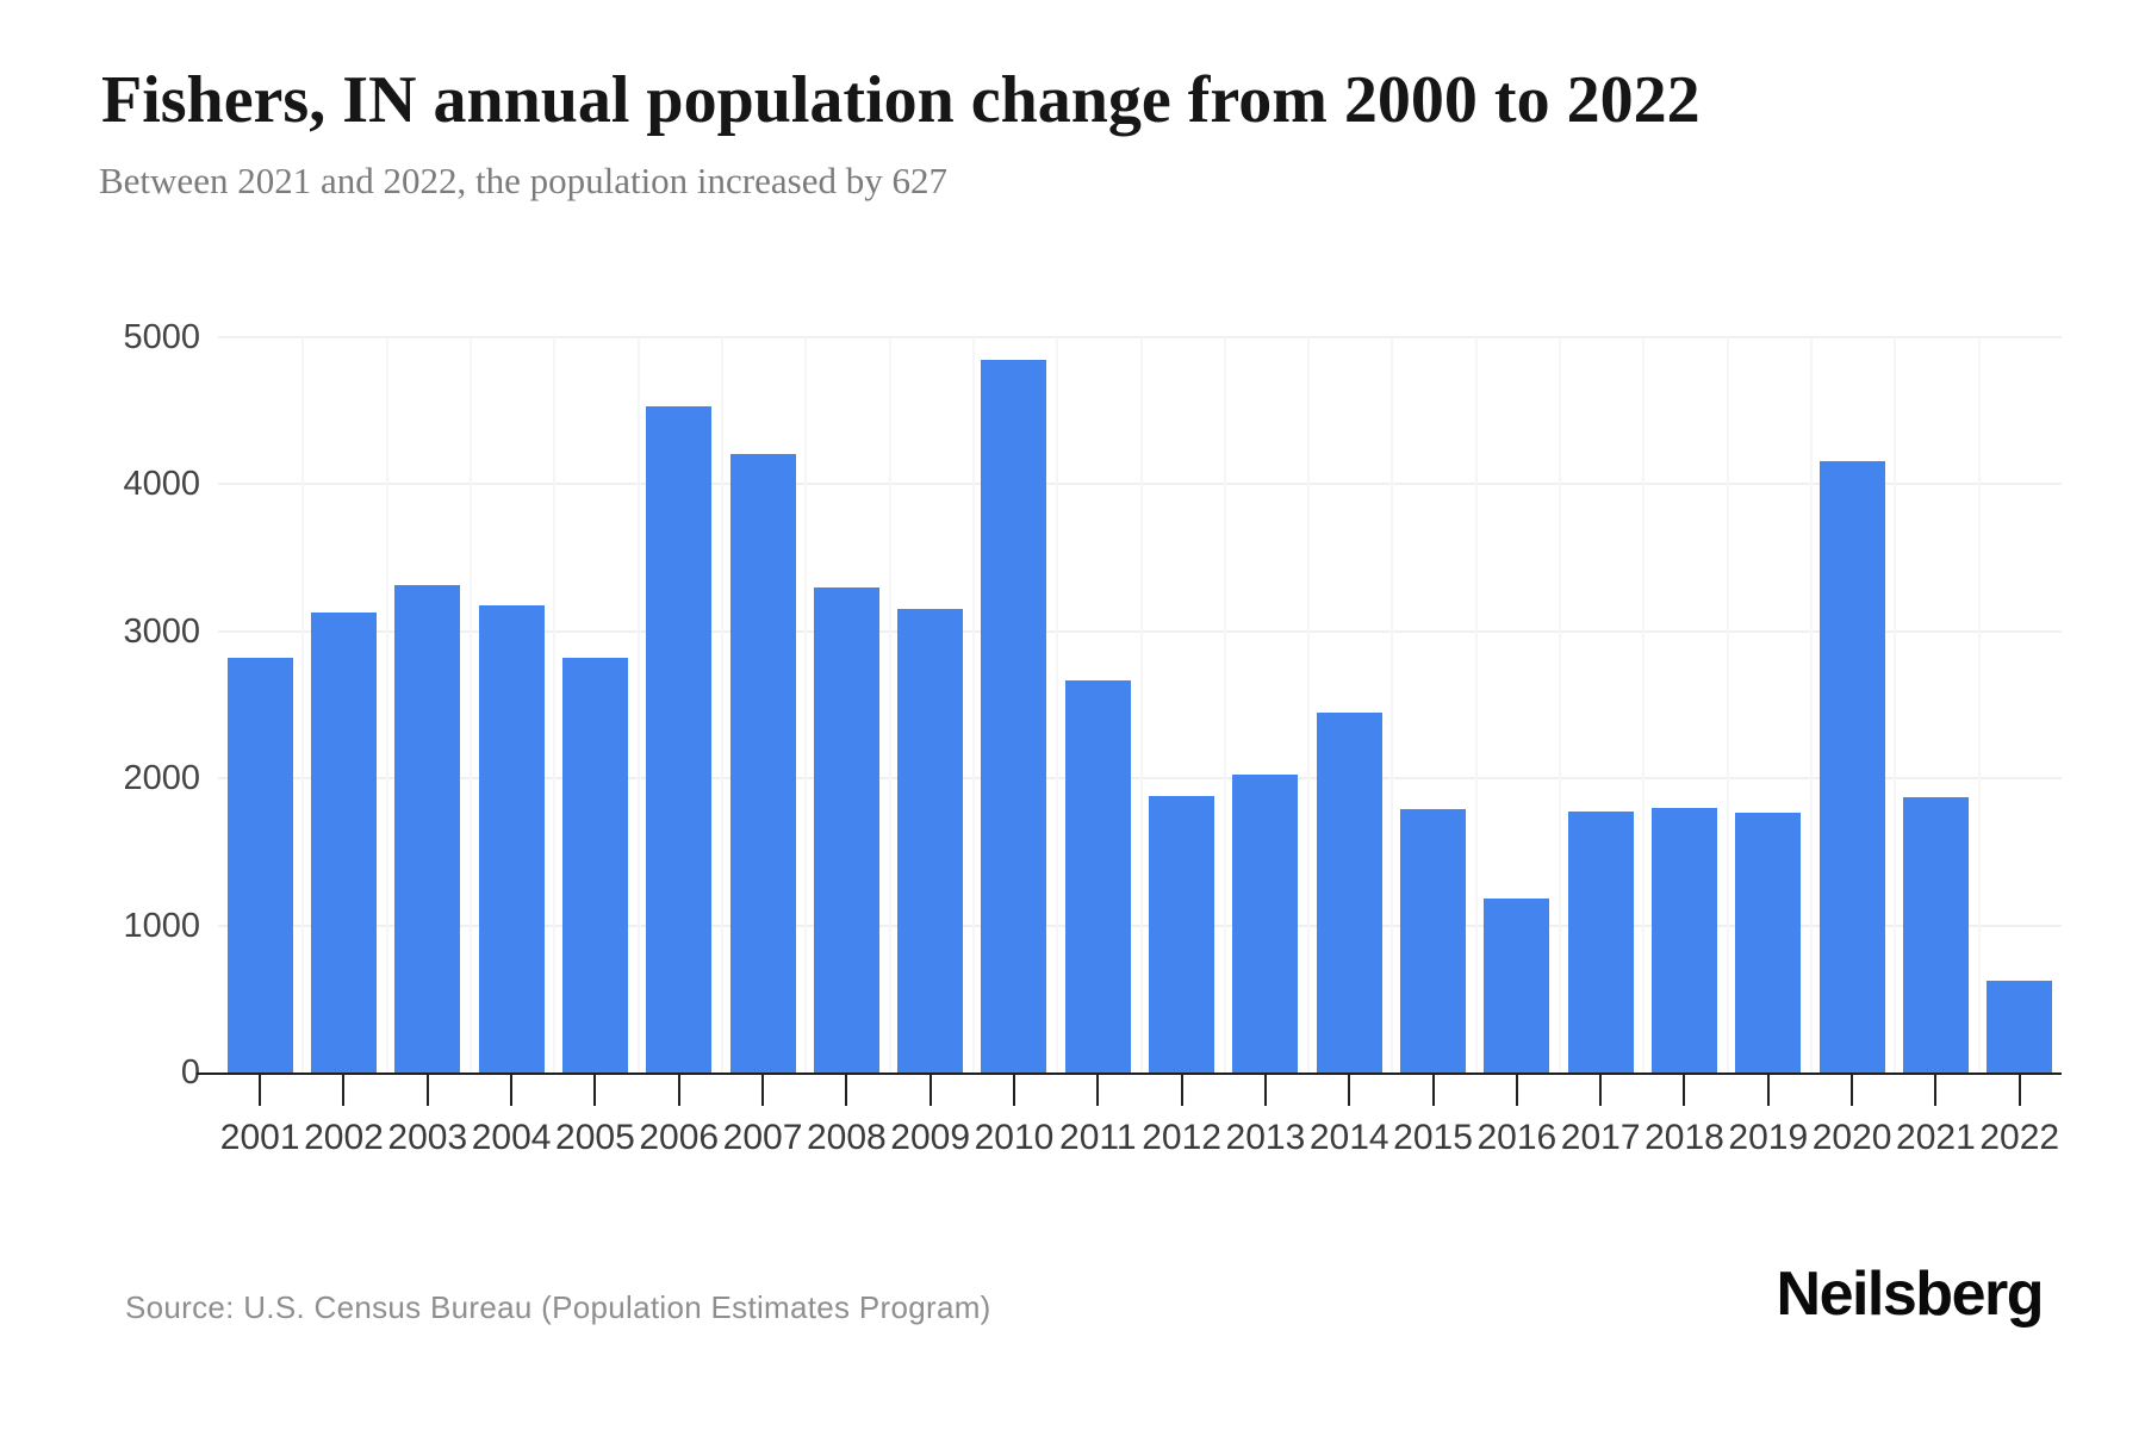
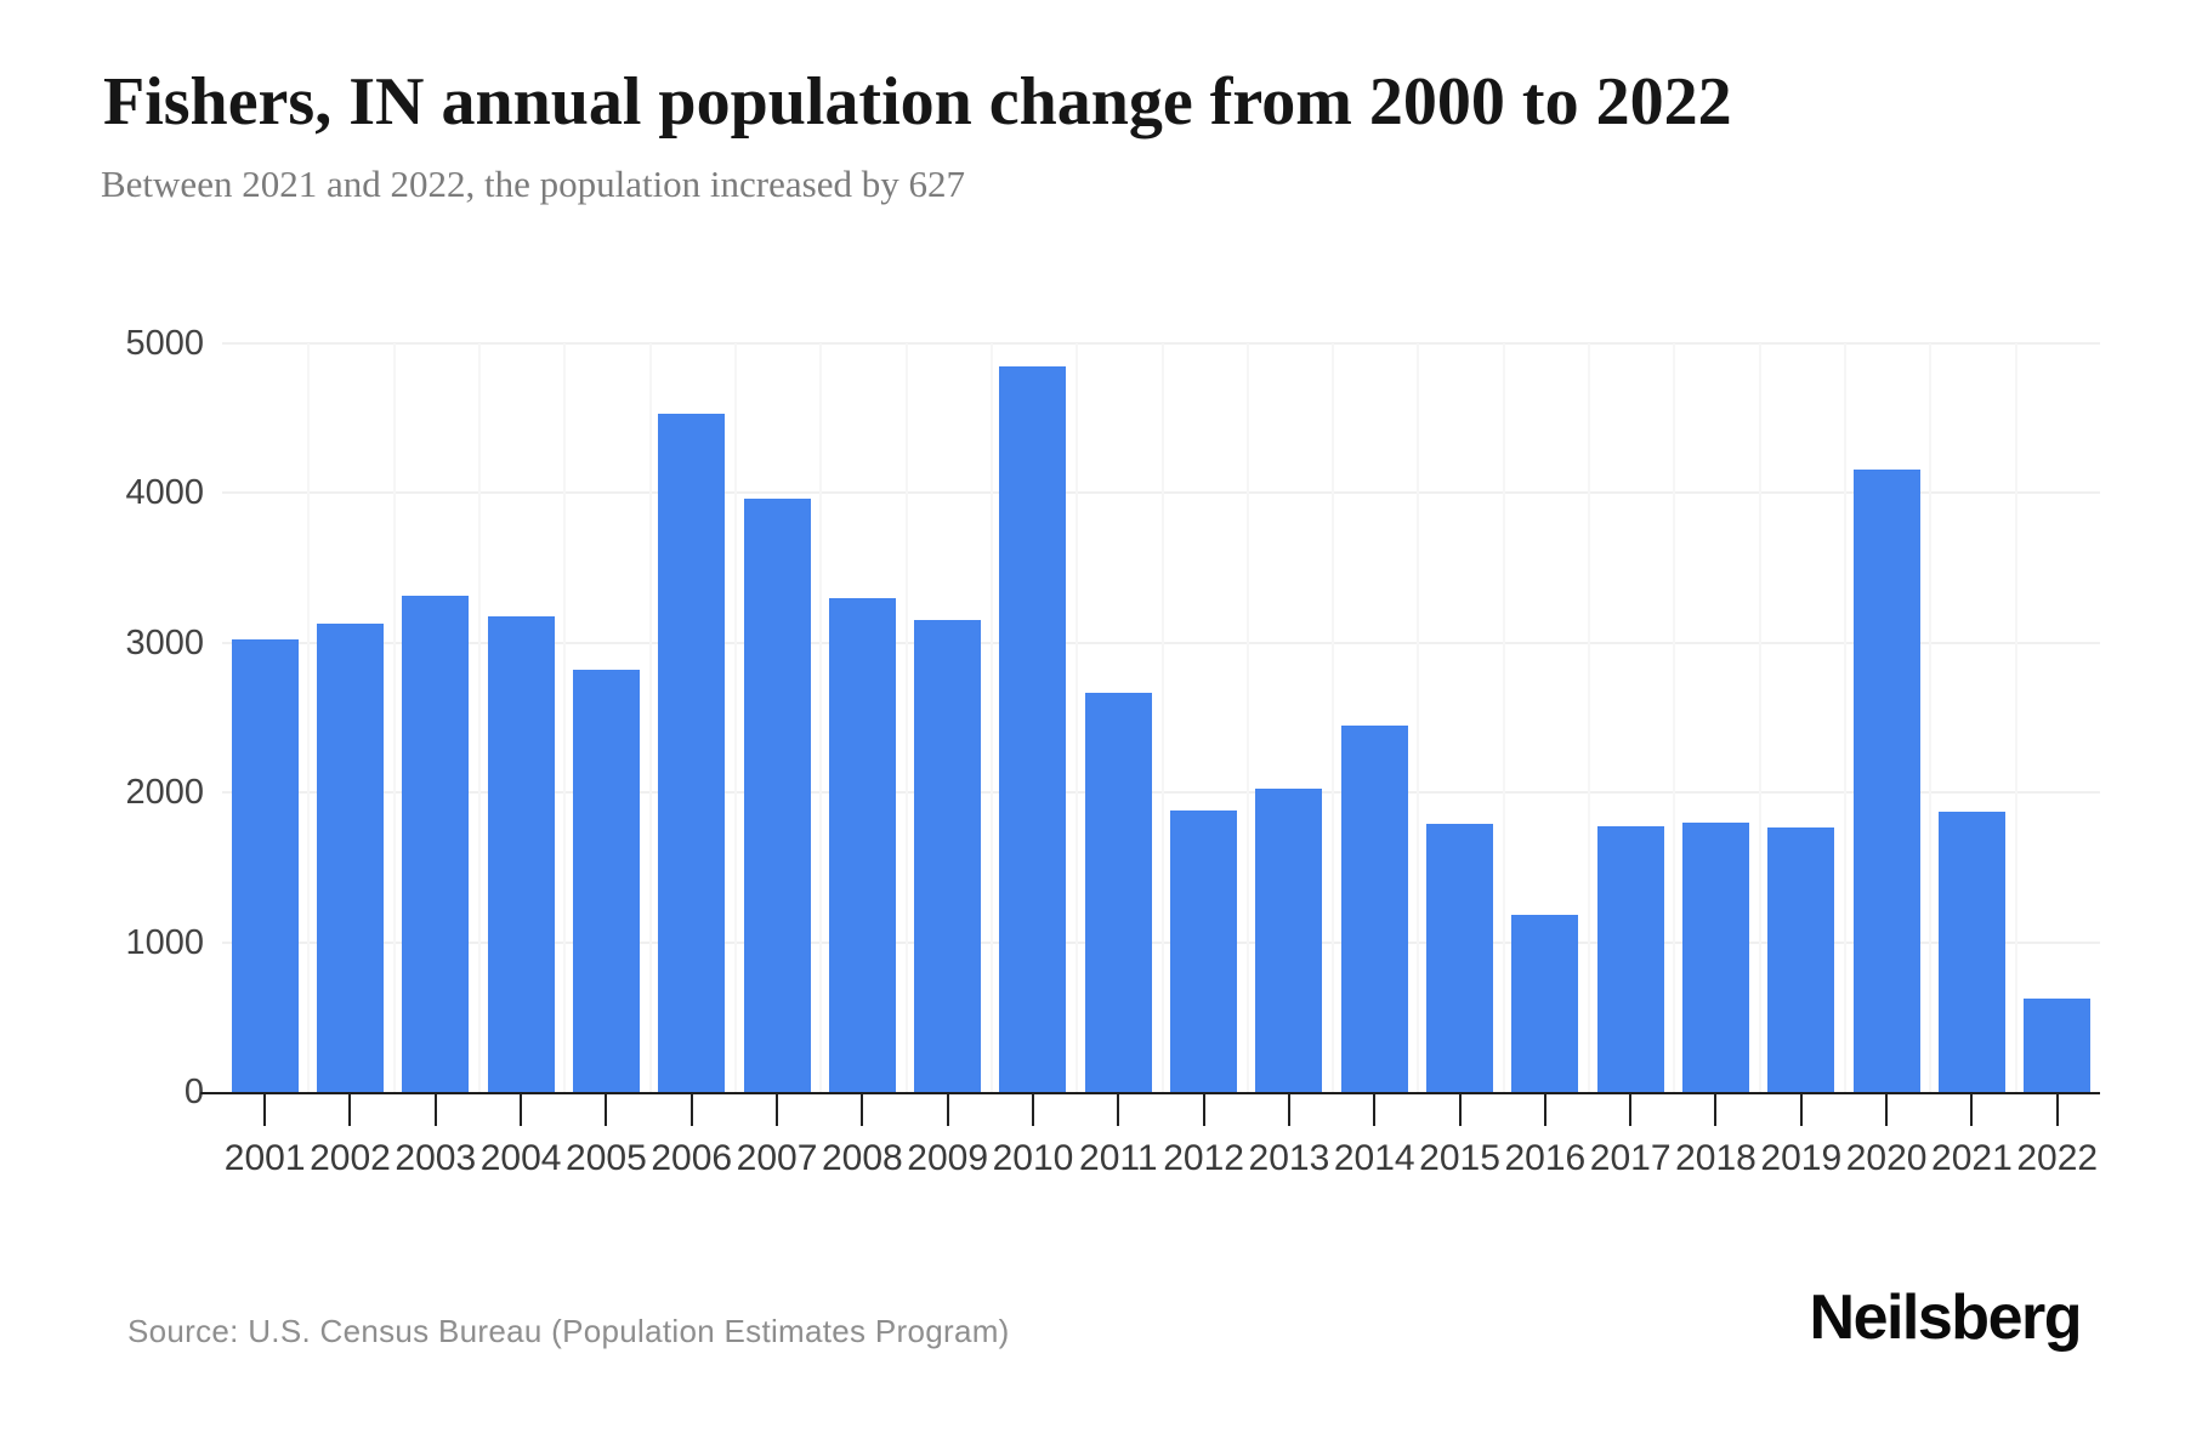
2001: 2820 -> 3020
2007: 4210 -> 3960
